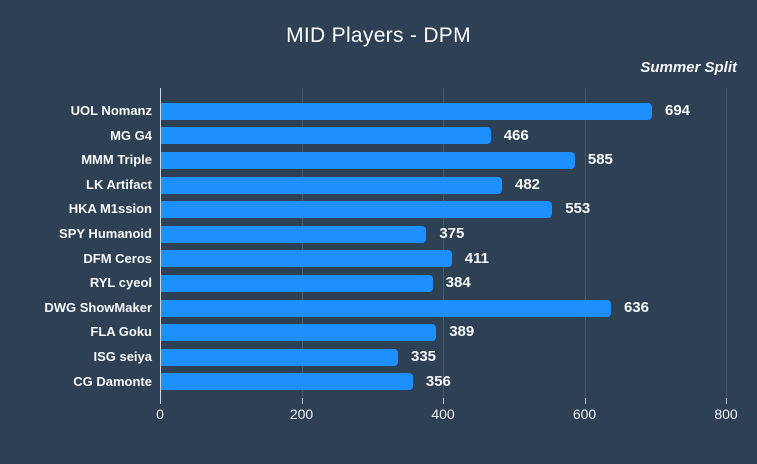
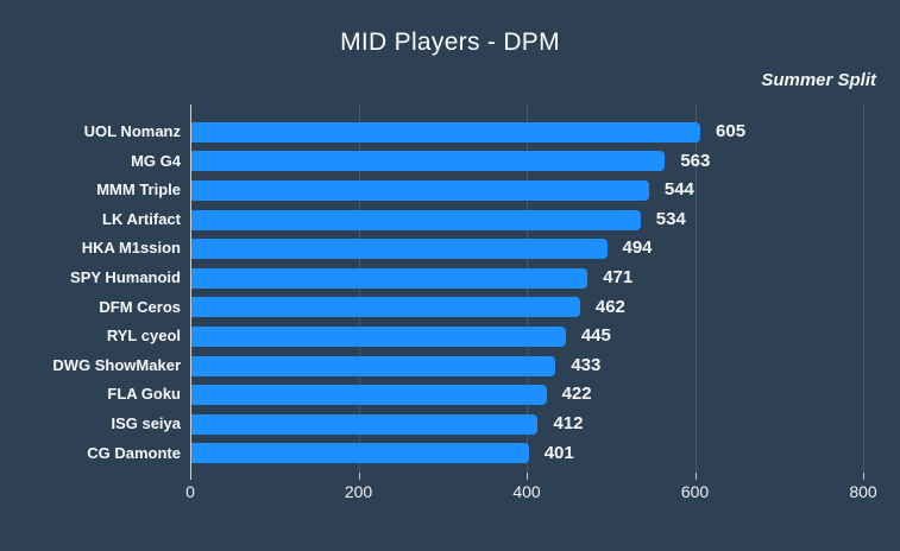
UOL Nomanz: 694 -> 605
MG G4: 466 -> 563
MMM Triple: 585 -> 544
LK Artifact: 482 -> 534
HKA M1ssion: 553 -> 494
SPY Humanoid: 375 -> 471
DFM Ceros: 411 -> 462
RYL cyeol: 384 -> 445
DWG ShowMaker: 636 -> 433
FLA Goku: 389 -> 422
ISG seiya: 335 -> 412
CG Damonte: 356 -> 401
